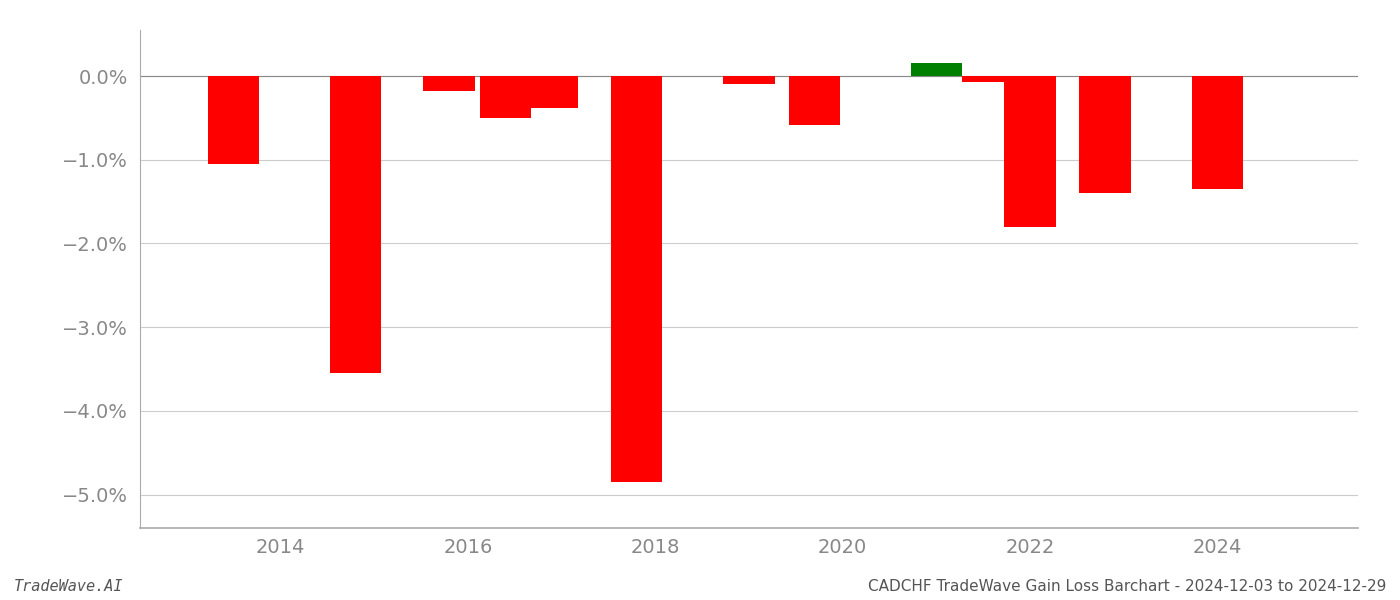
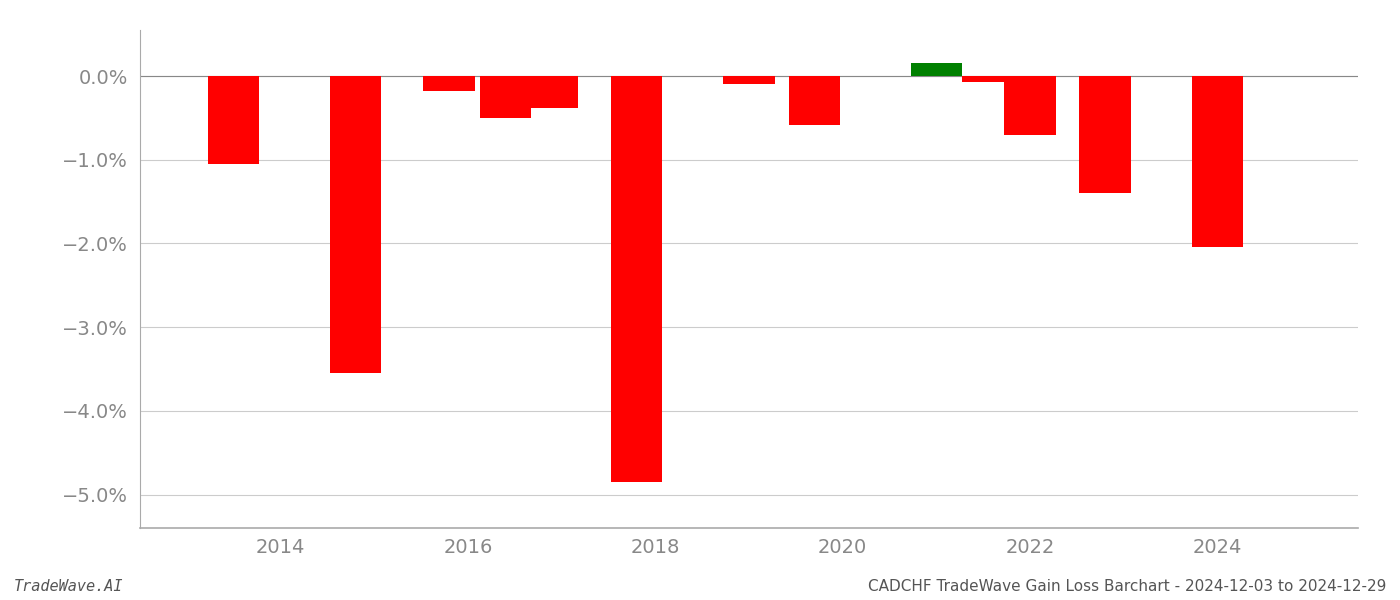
2022: -1.80% -> -0.70%
2024: -1.35% -> -2.04%
